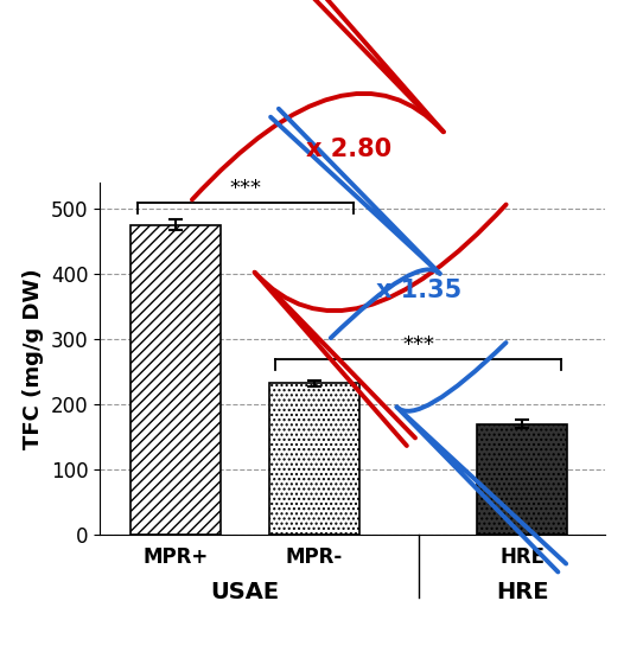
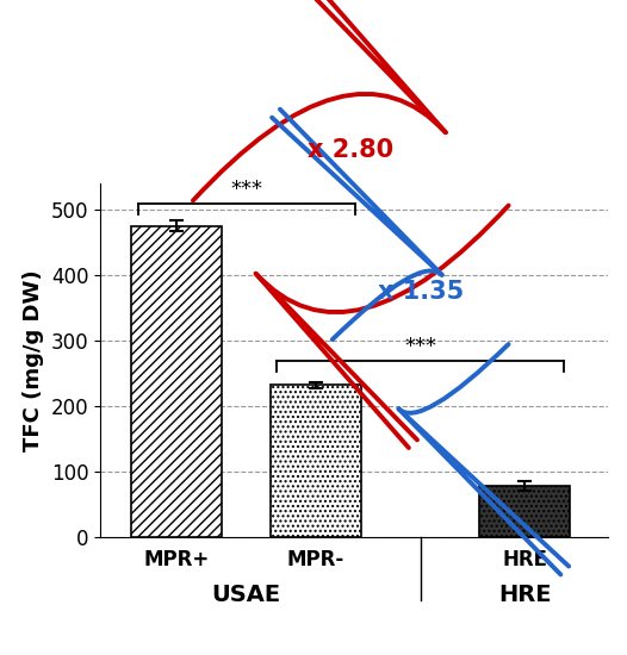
HRE: 170 -> 78
